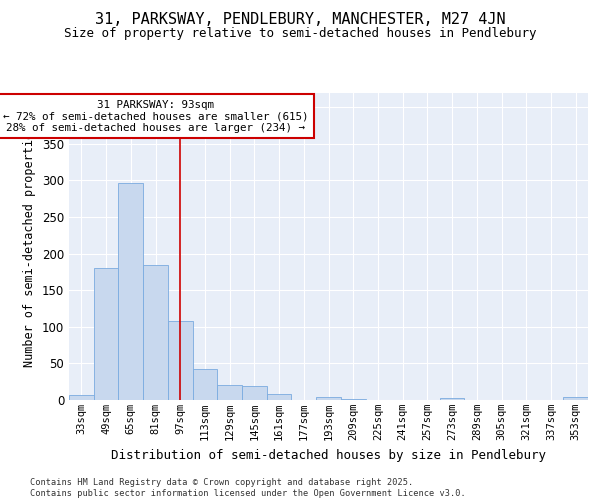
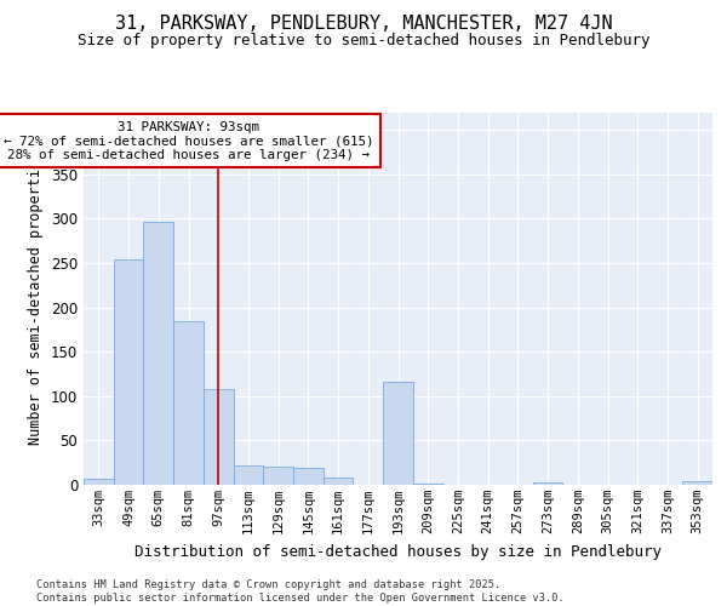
49sqm: 180 -> 254
113sqm: 42 -> 22
193sqm: 4 -> 116
